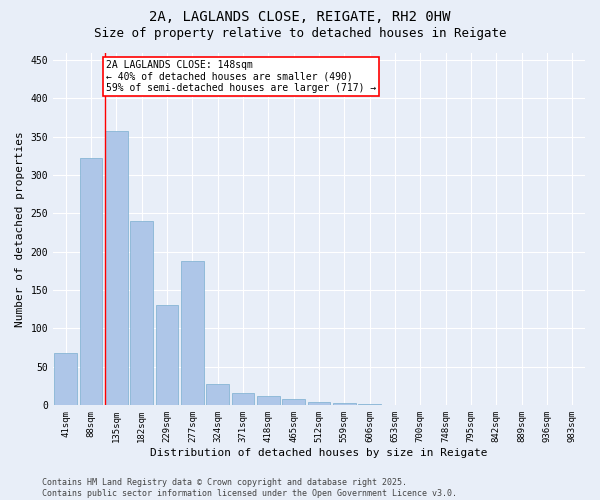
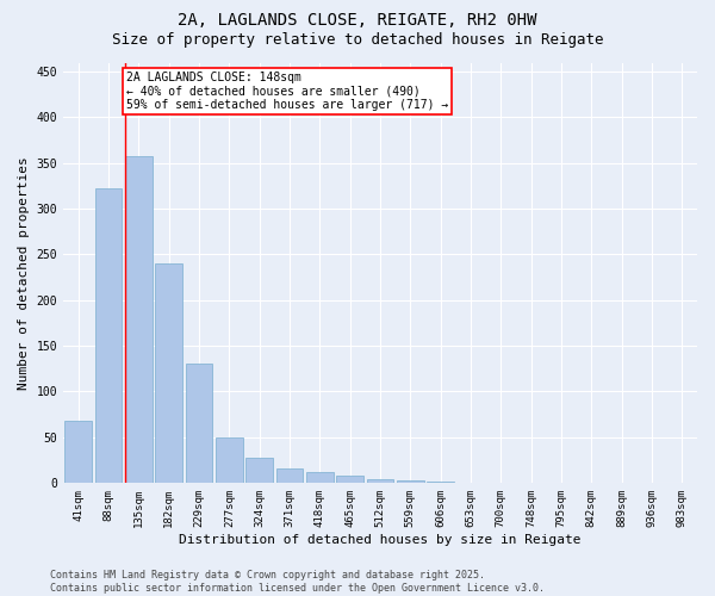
277sqm: 188 -> 50
